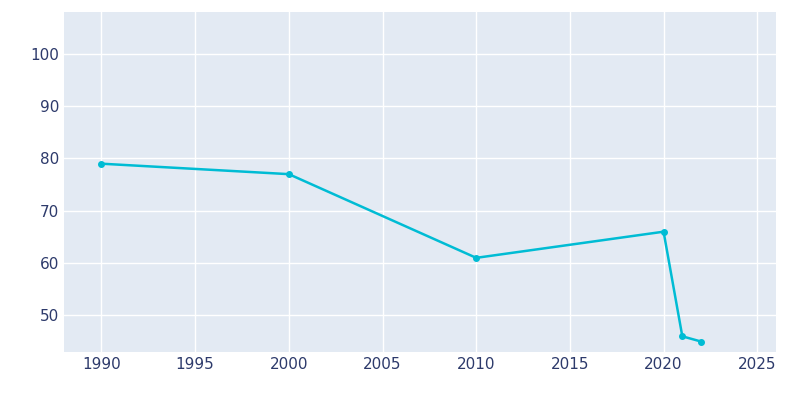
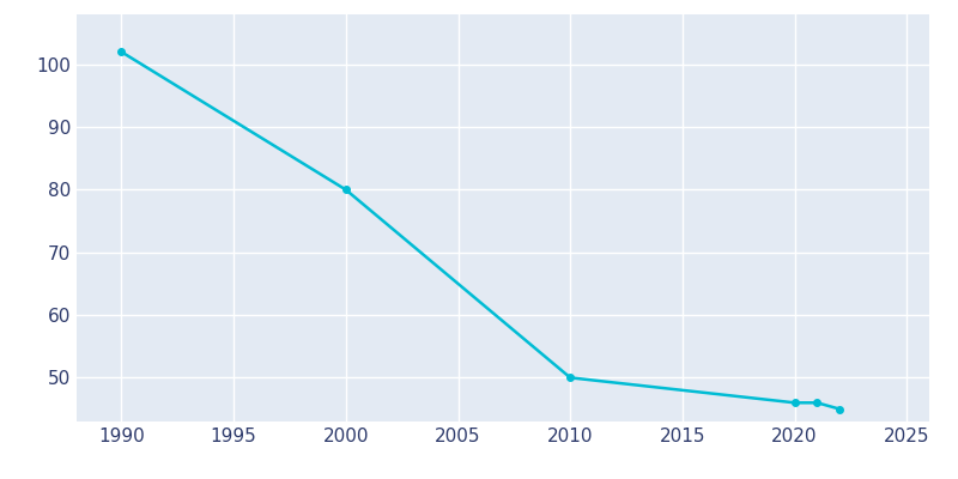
1990: 79 -> 102
2000: 77 -> 80
2010: 61 -> 50
2020: 66 -> 46
